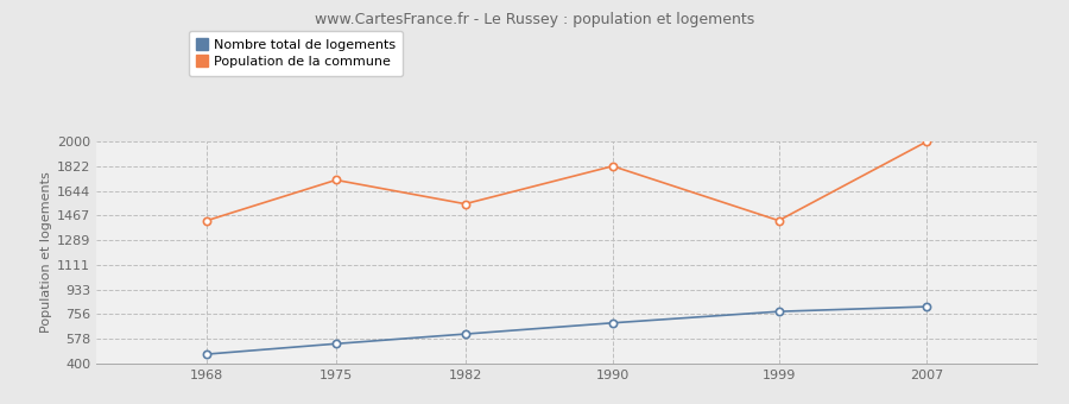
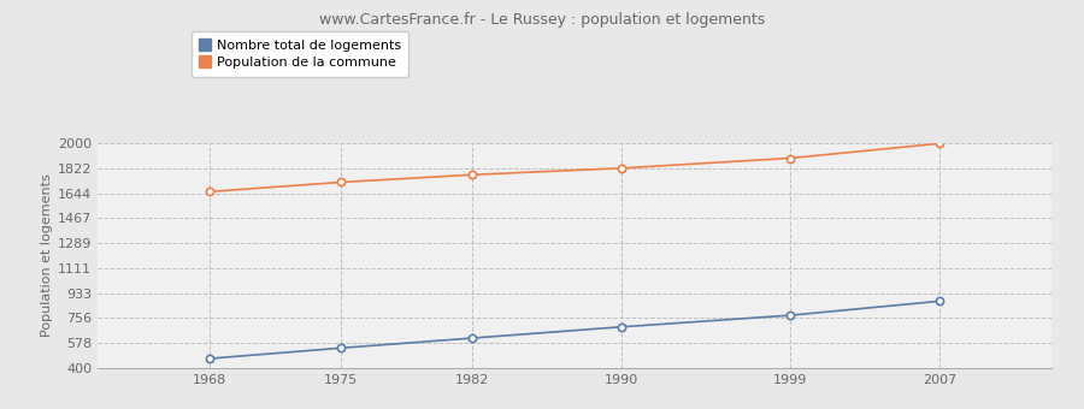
Population de la commune/1968: 1430 -> 1660
Population de la commune/1982: 1550 -> 1780
Population de la commune/1999: 1430 -> 1890
Nombre total de logements/2007: 810 -> 880
